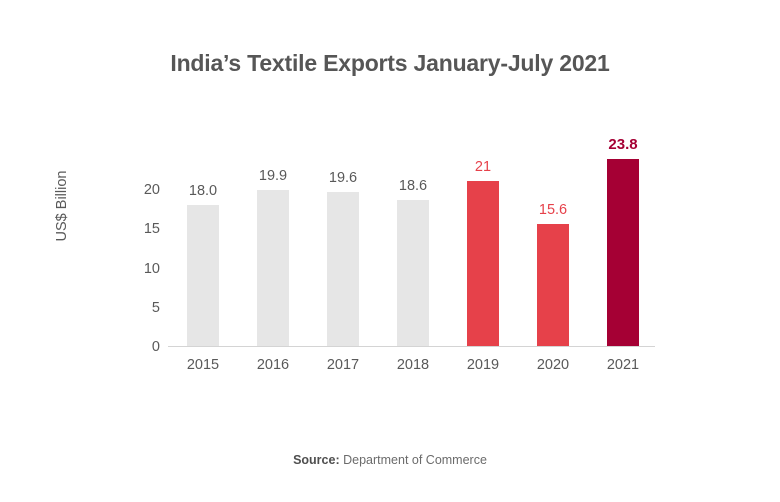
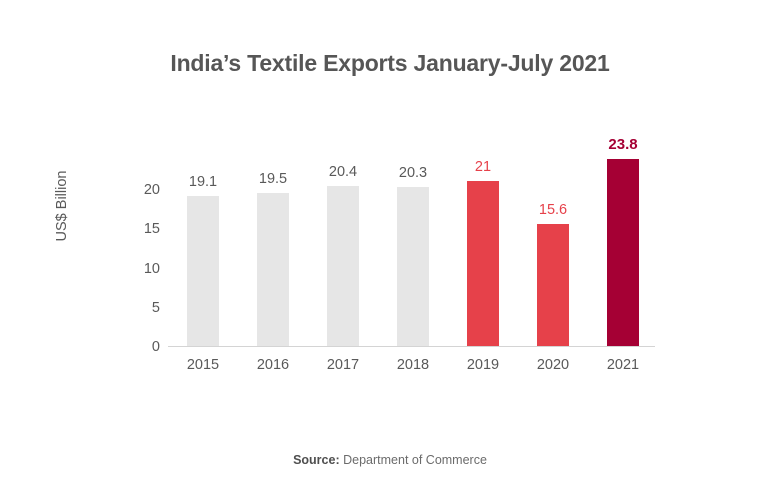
2015: 18.0 -> 19.1
2016: 19.9 -> 19.5
2017: 19.6 -> 20.4
2018: 18.6 -> 20.3
